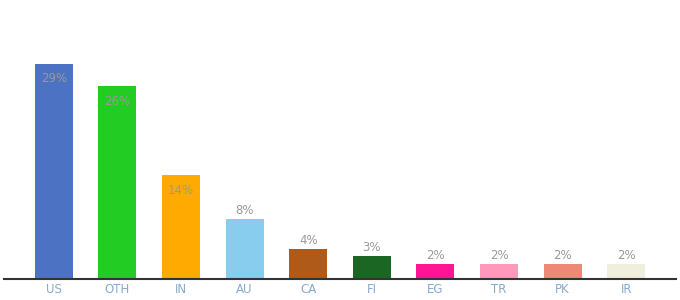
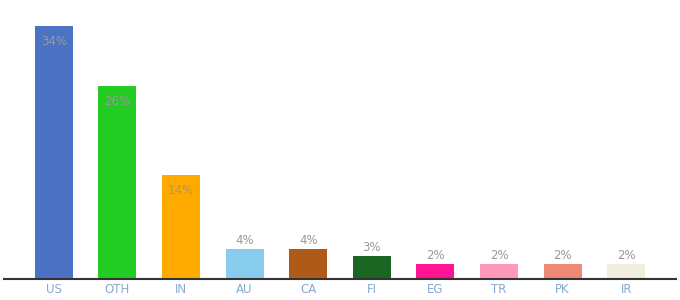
US: 29% -> 34%
AU: 8% -> 4%
